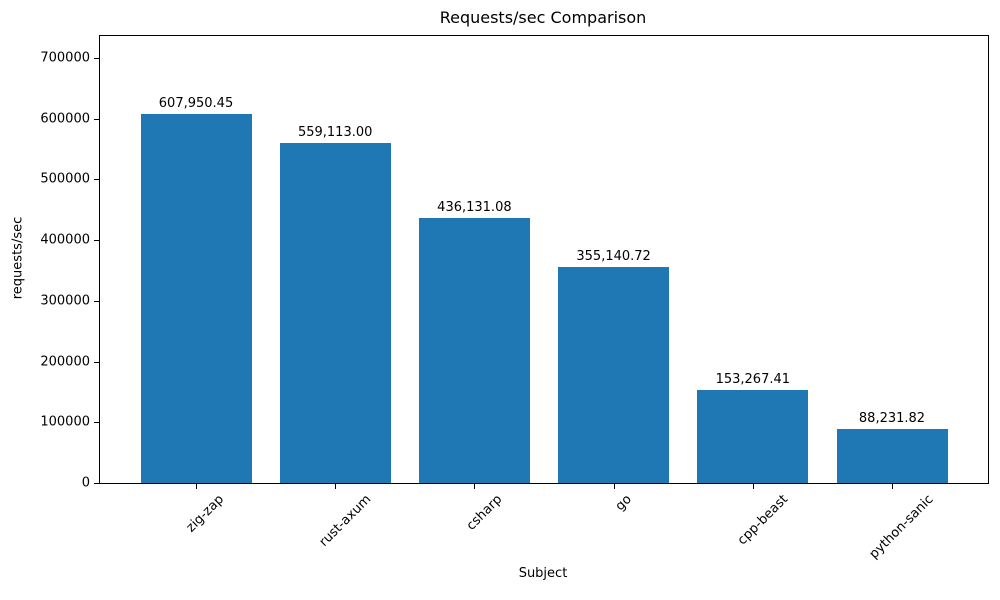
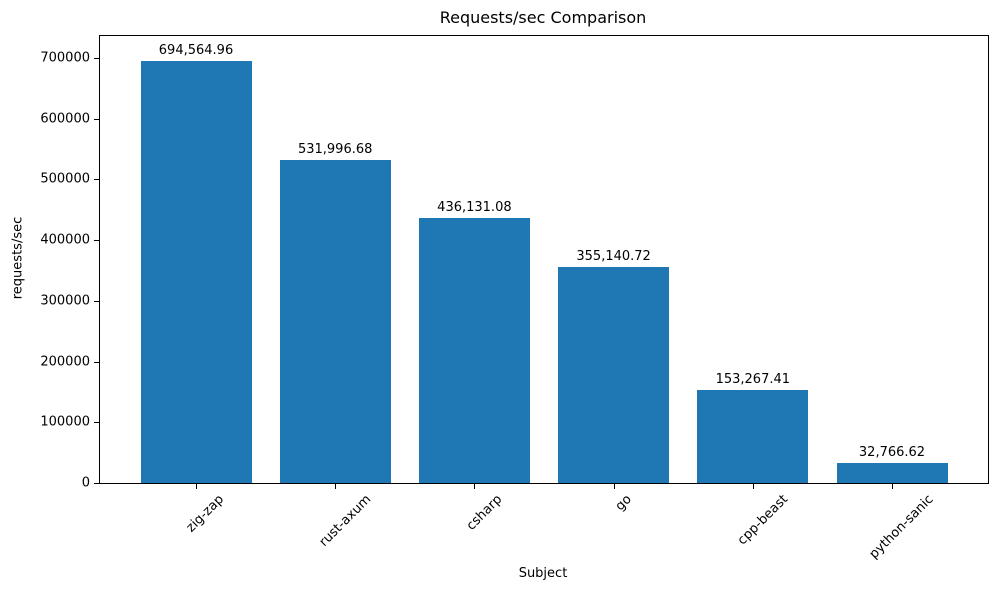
zig-zap: 607,950.45 -> 694,564.96
rust-axum: 559,113.00 -> 531,996.68
python-sanic: 88,231.82 -> 32,766.62
